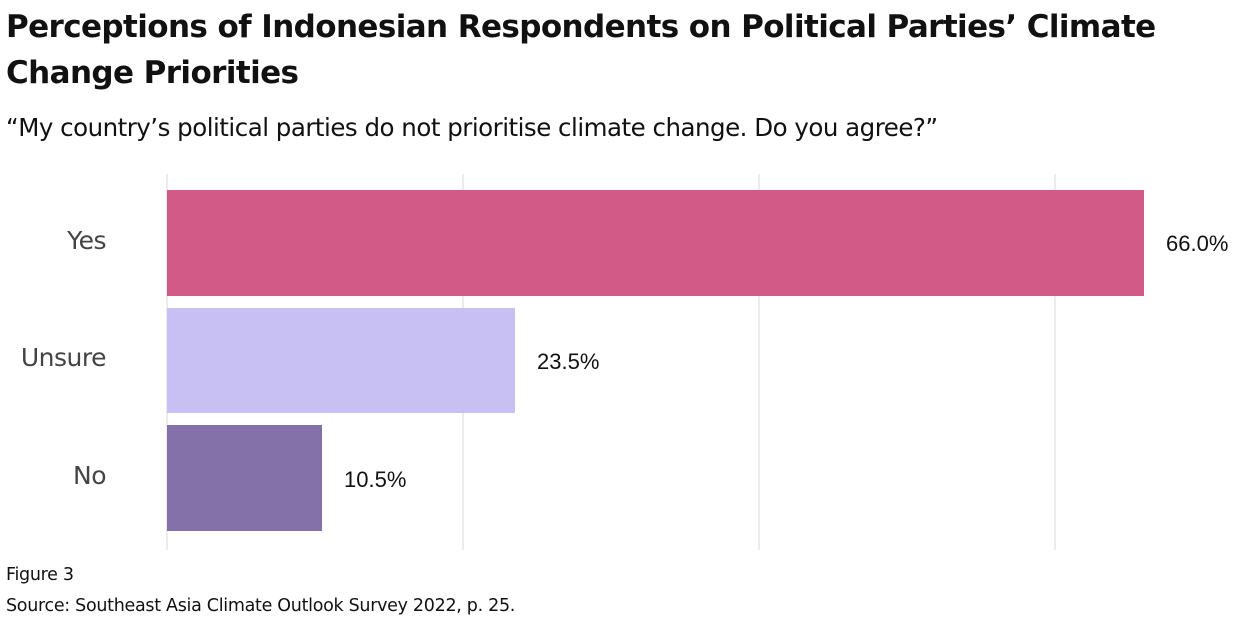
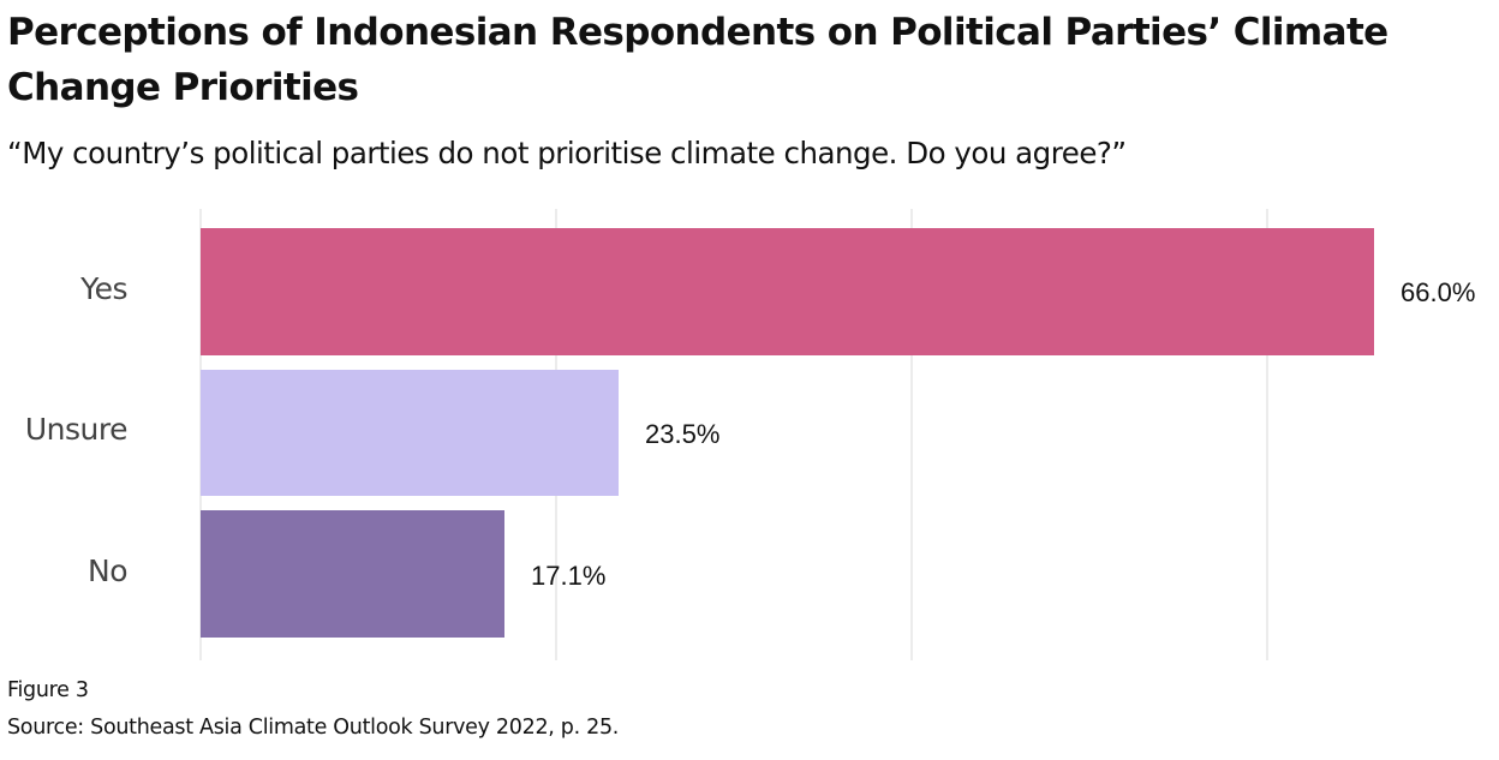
No: 10.5% -> 17.1%
